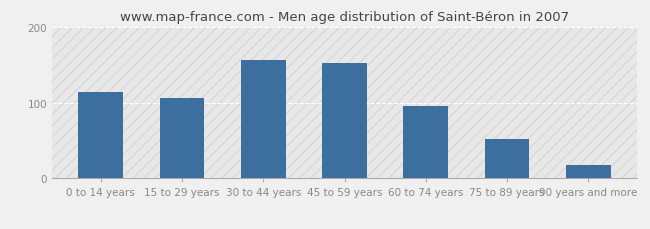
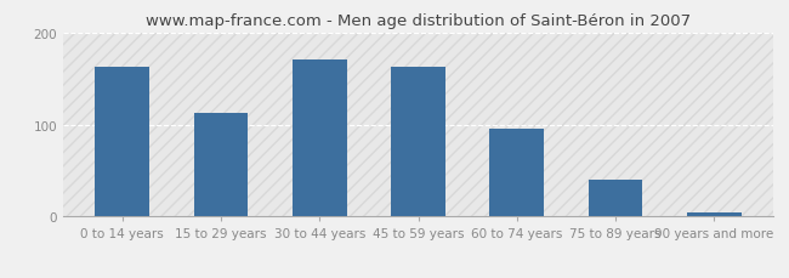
0 to 14 years: 114 -> 162
15 to 29 years: 106 -> 113
30 to 44 years: 156 -> 170
45 to 59 years: 152 -> 163
75 to 89 years: 52 -> 40
90 years and more: 18 -> 5
